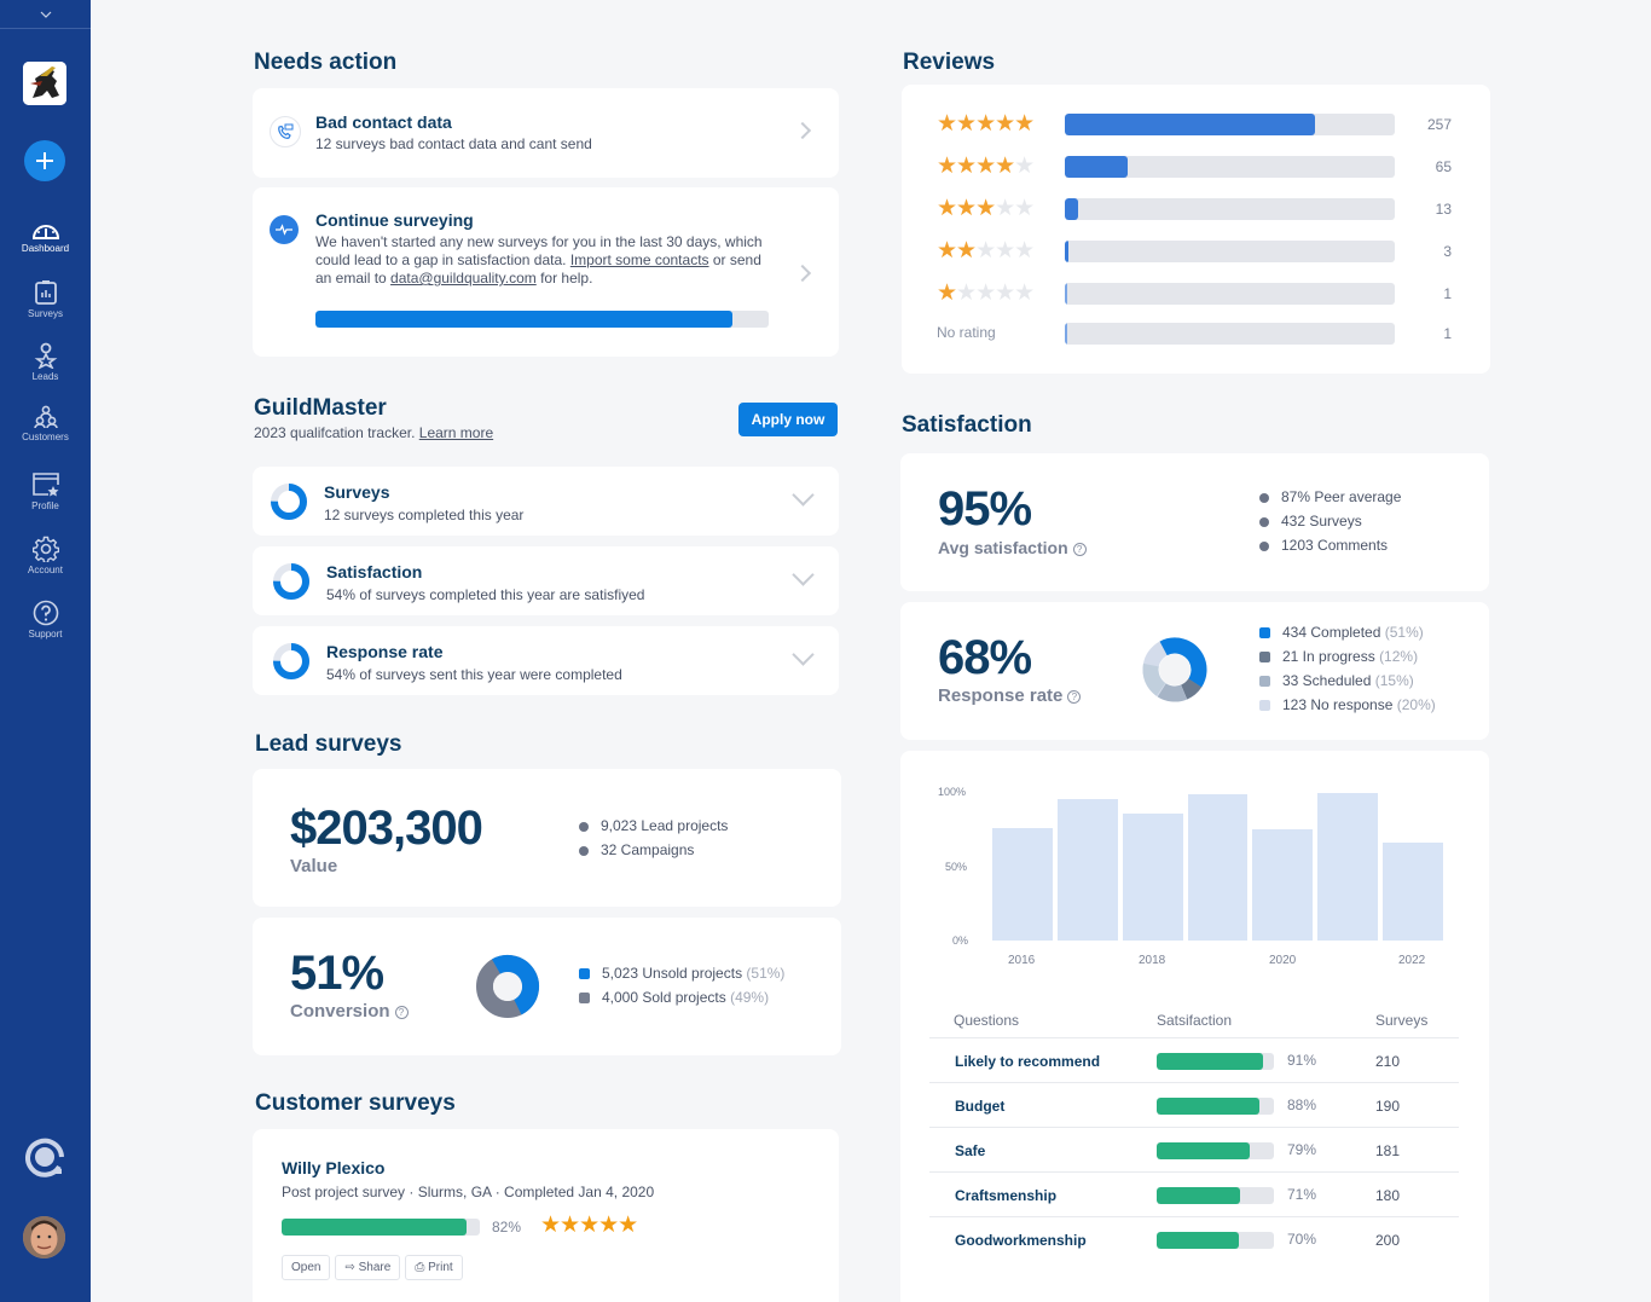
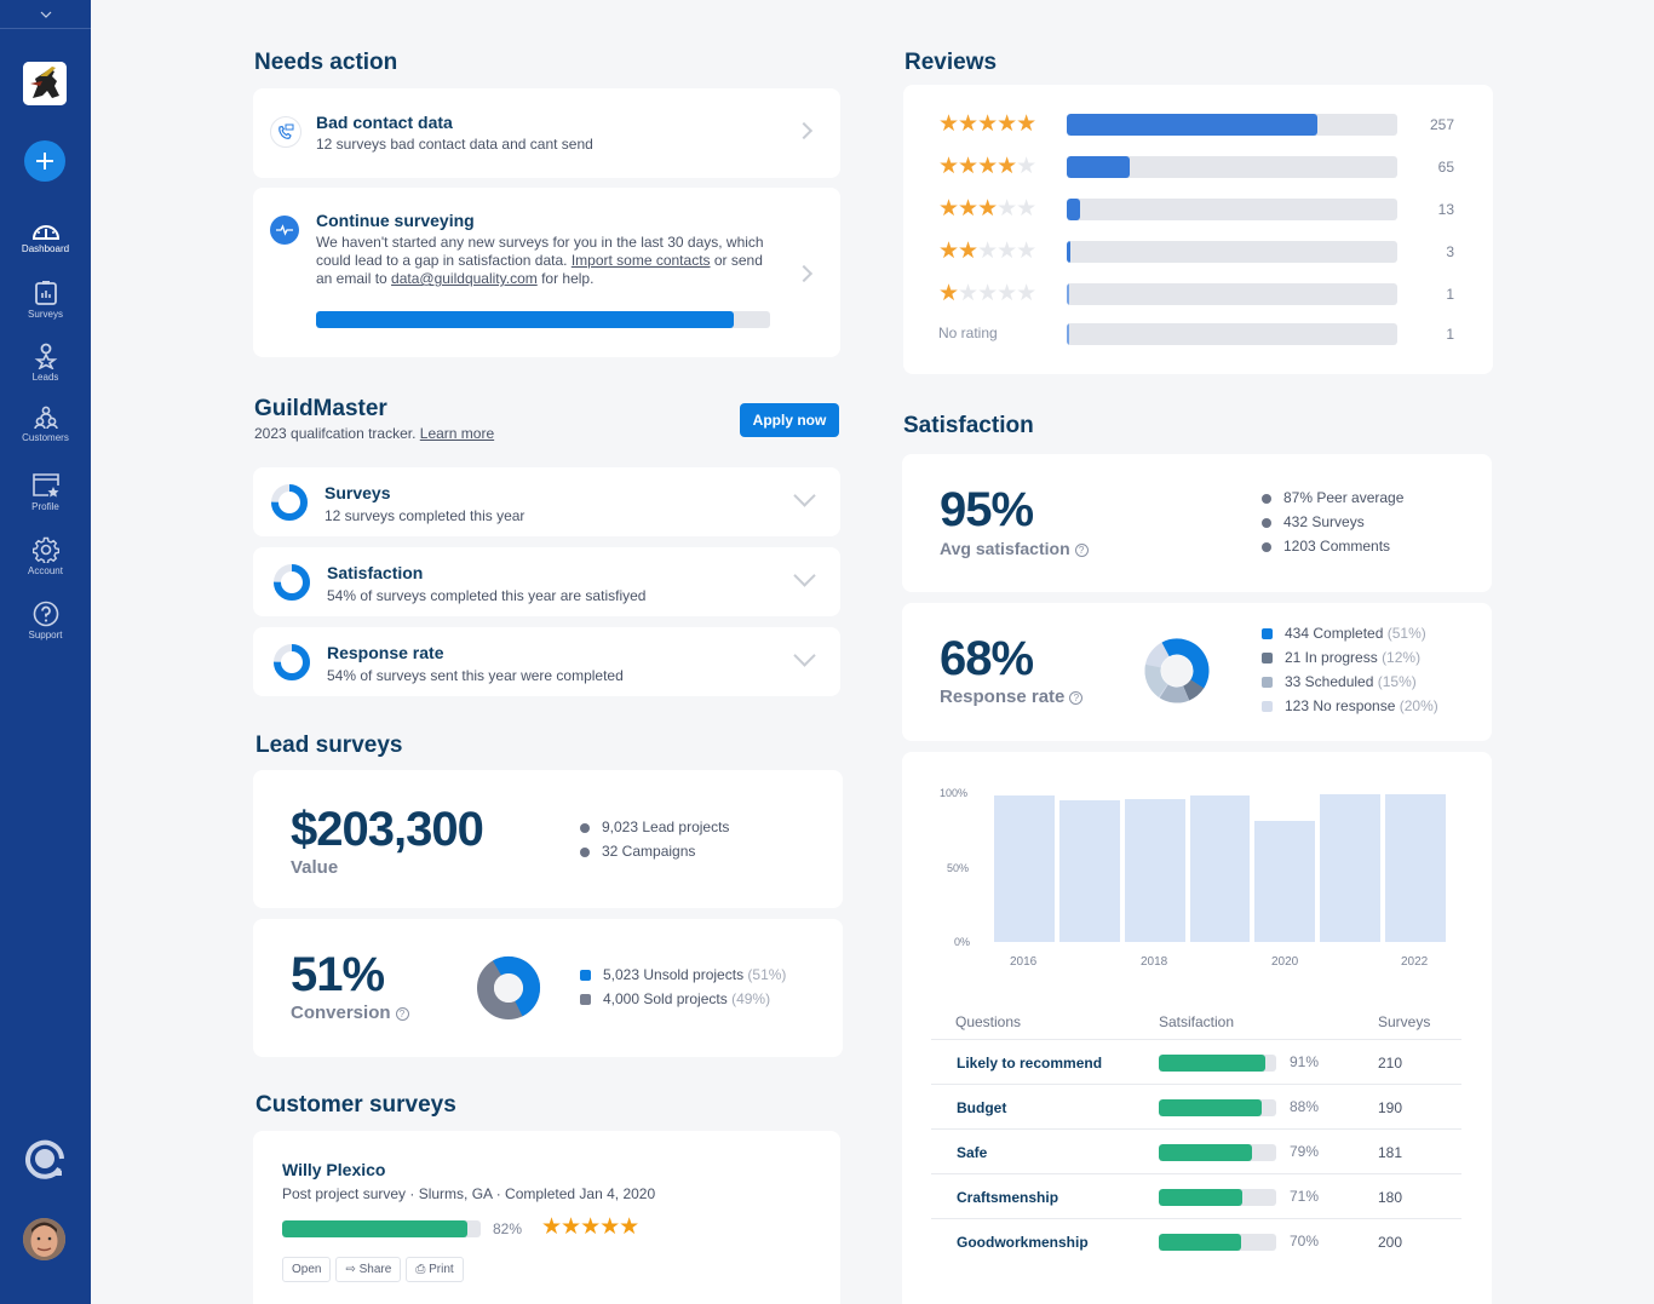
2016: 76% -> 98%
2018: 85% -> 96%
2020: 75% -> 81%
2022: 66% -> 99%
